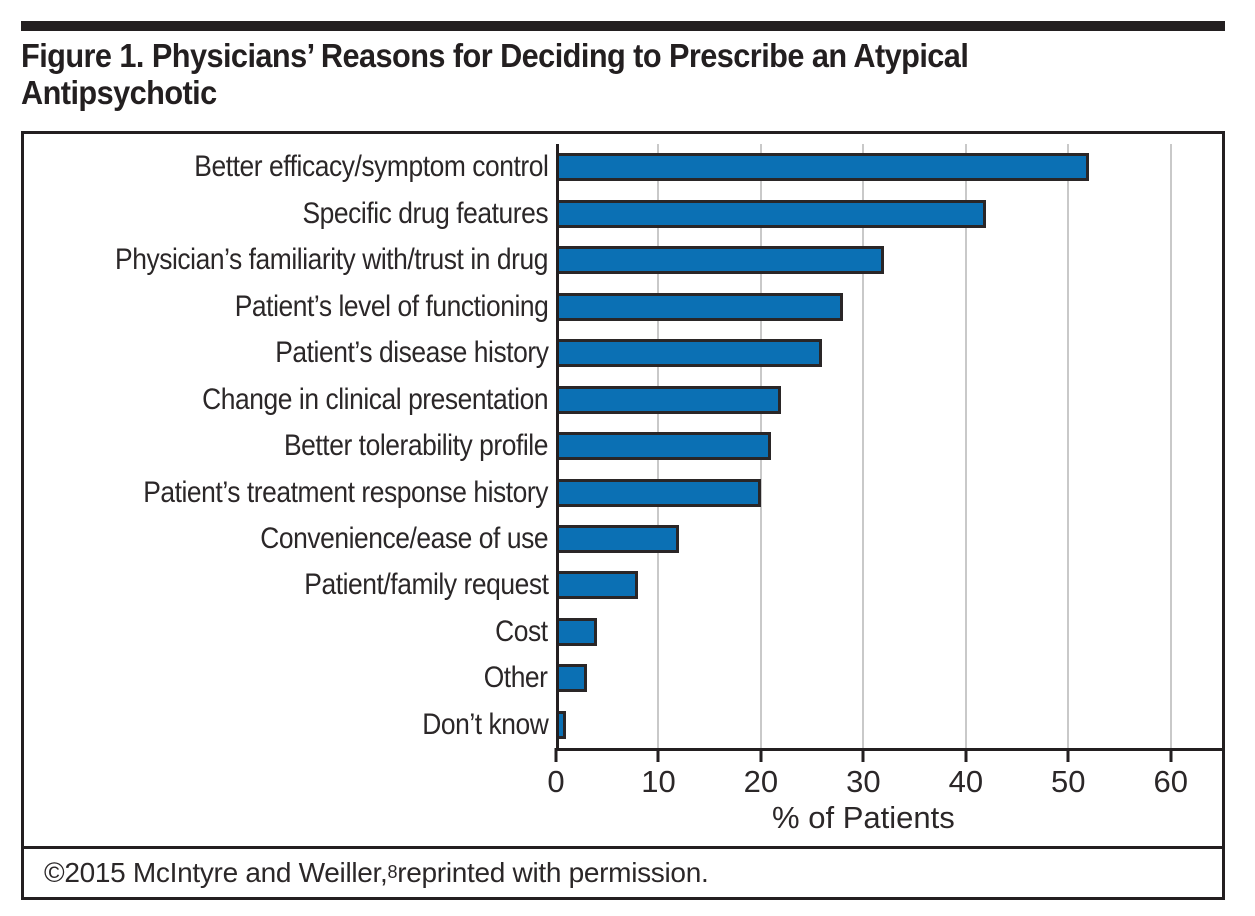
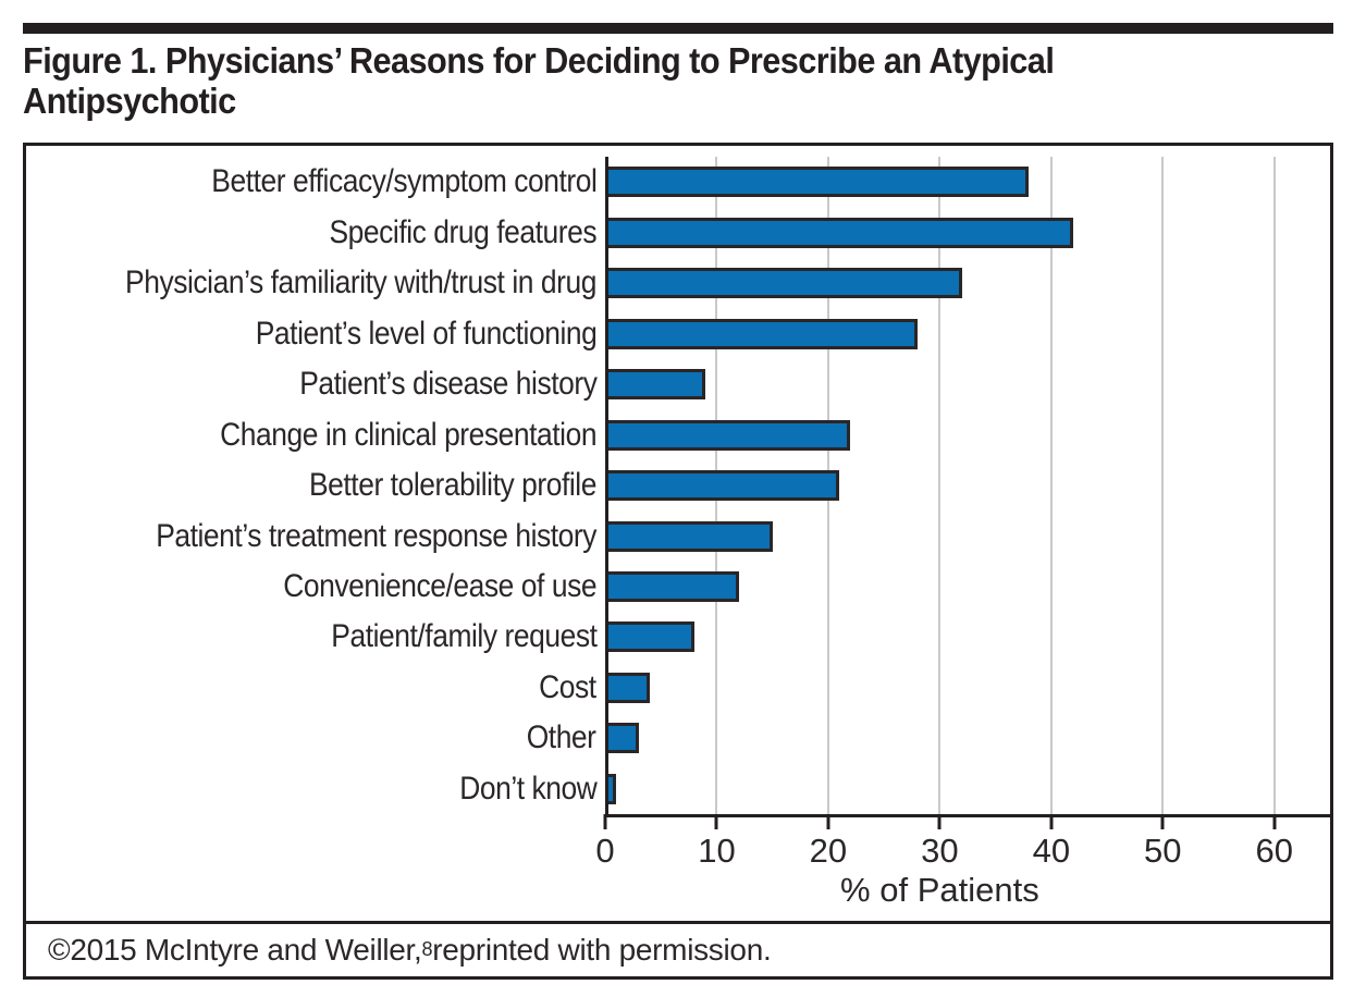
Better efficacy/symptom control: 52 -> 38
Patient’s disease history: 26 -> 9
Patient’s treatment response history: 20 -> 15
